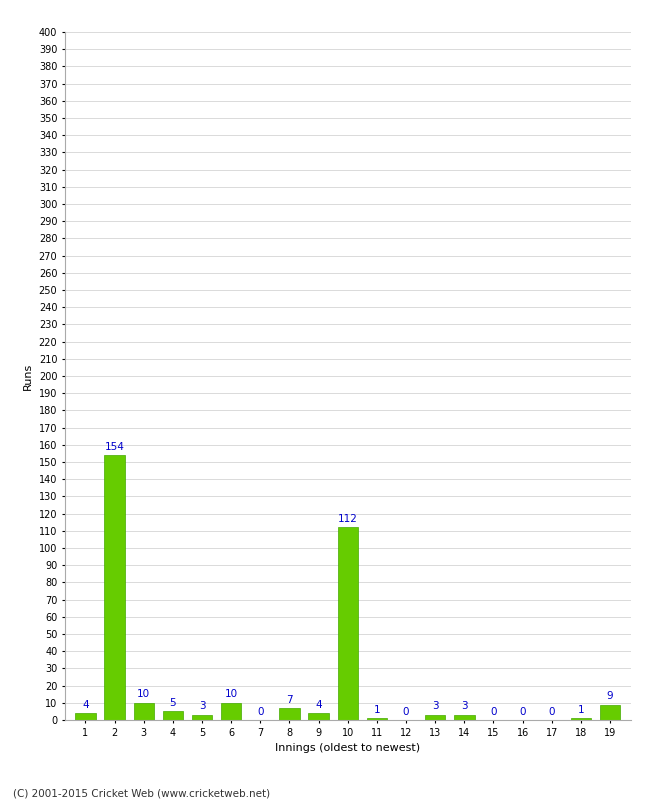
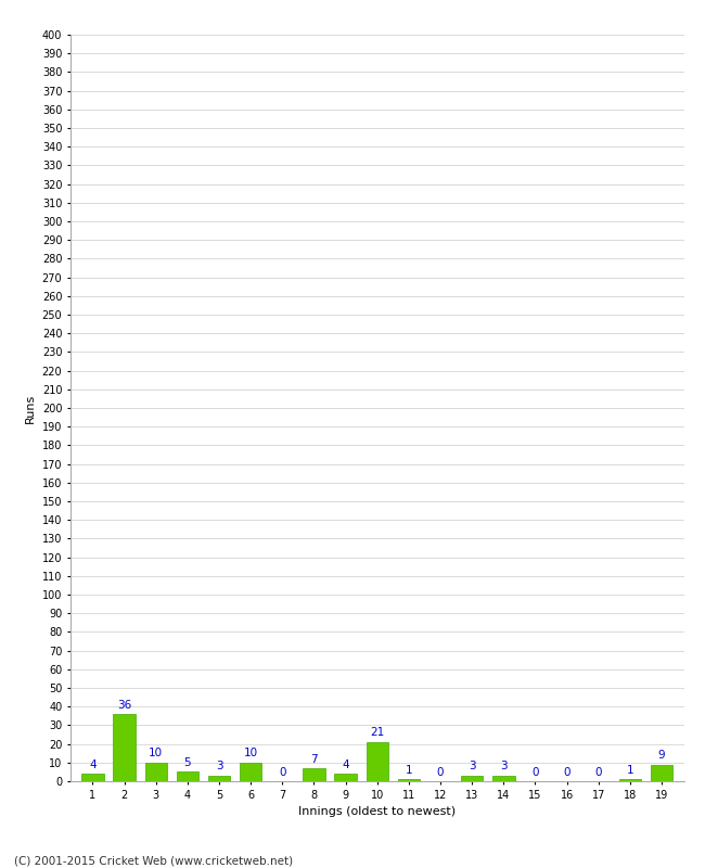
2: 154 -> 36
10: 112 -> 21
